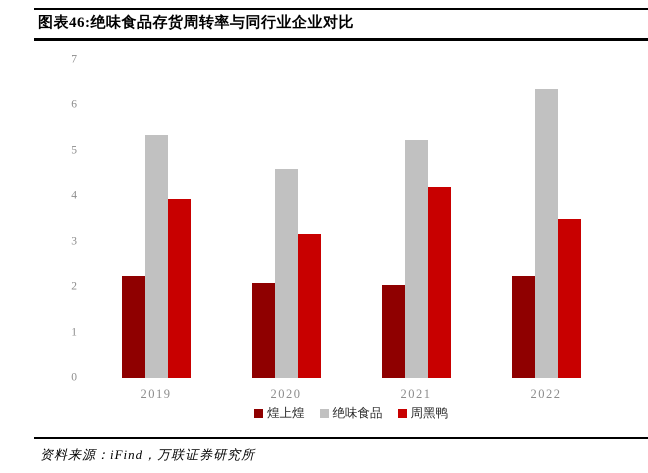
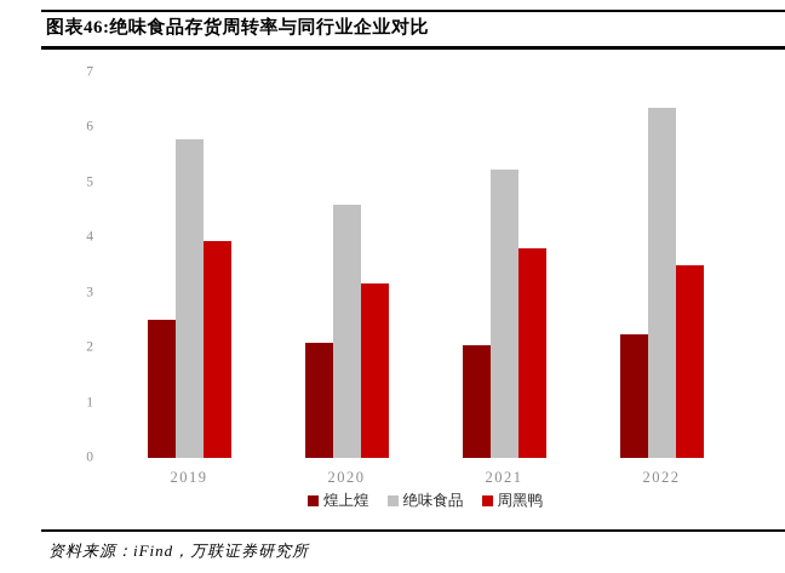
煌上煌/2019: 2.2 -> 2.5
绝味食品/2019: 5.3 -> 5.8
周黑鸭/2021: 4.2 -> 3.8
